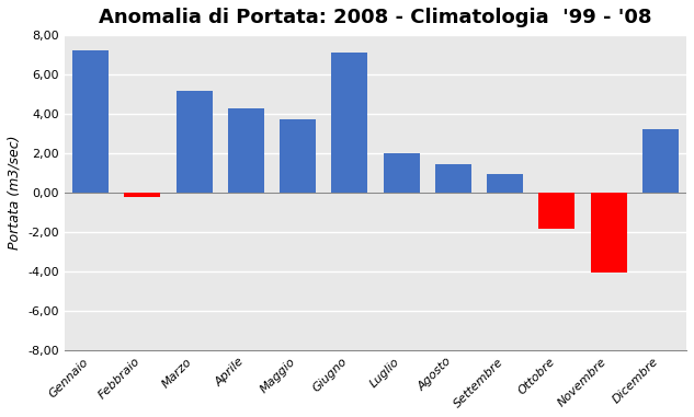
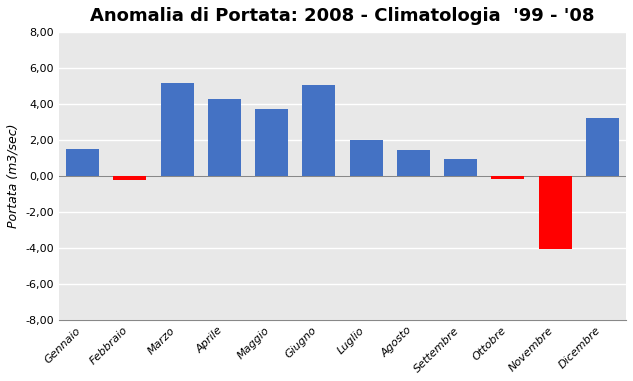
Gennaio: 7,2 -> 1,5
Giugno: 7,1 -> 5,1
Ottobre: -1,8 -> -0,1
